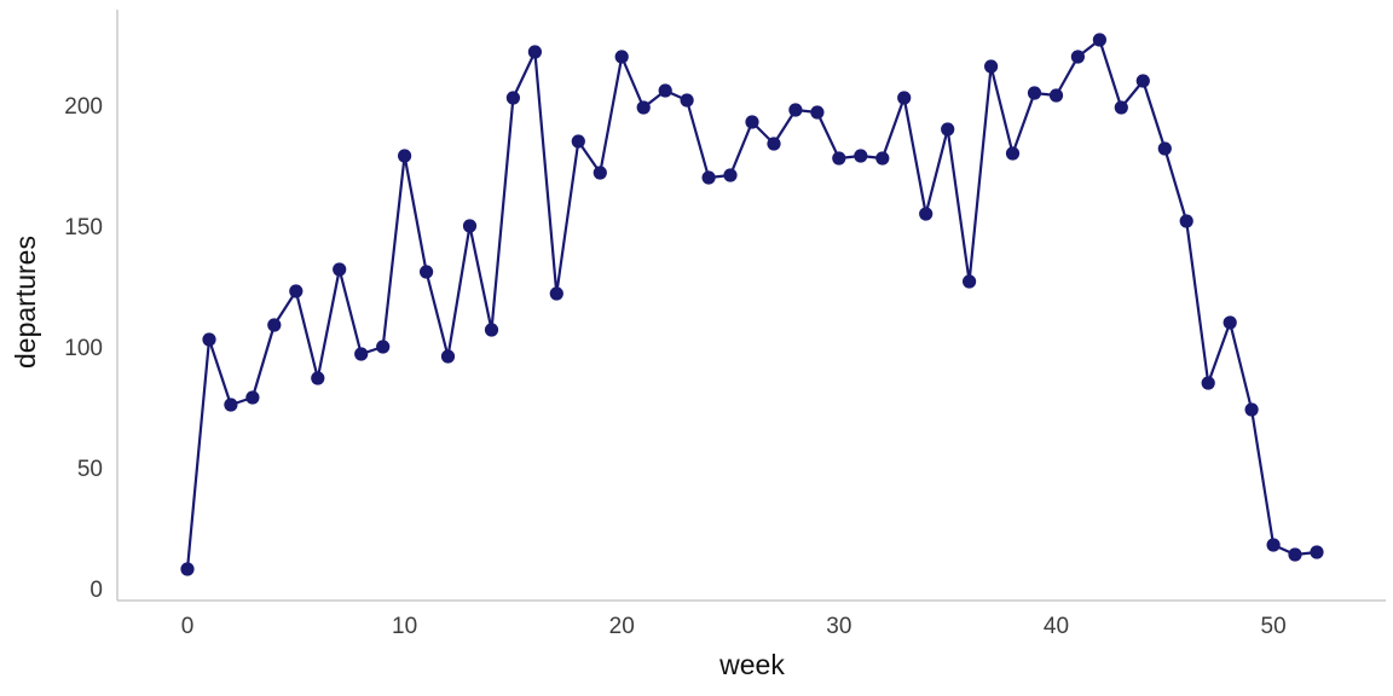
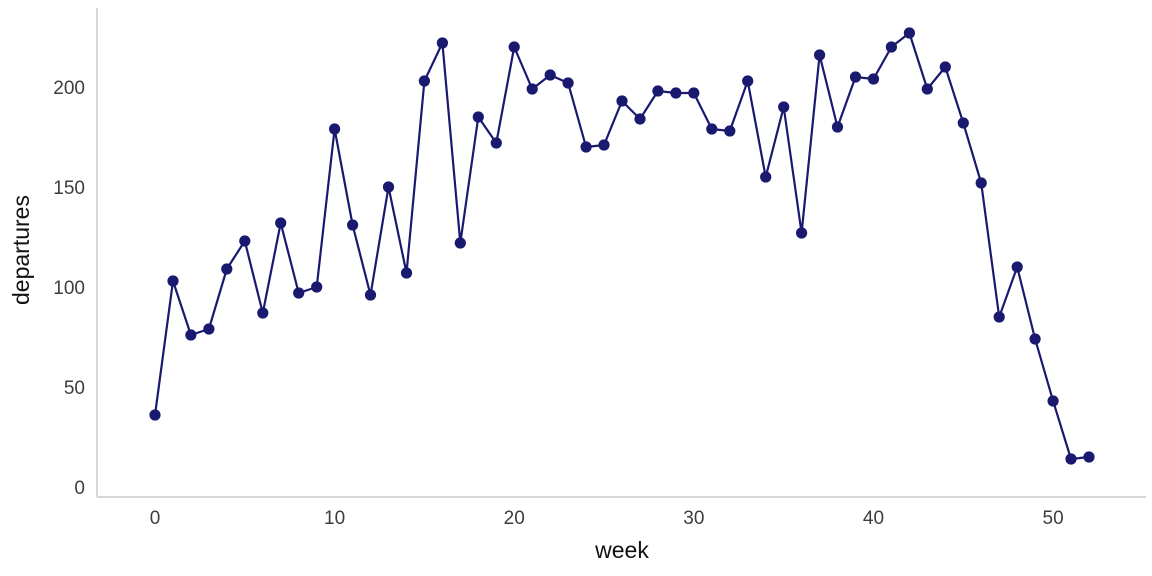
0: 8 -> 36
30: 178 -> 197
50: 18 -> 43
